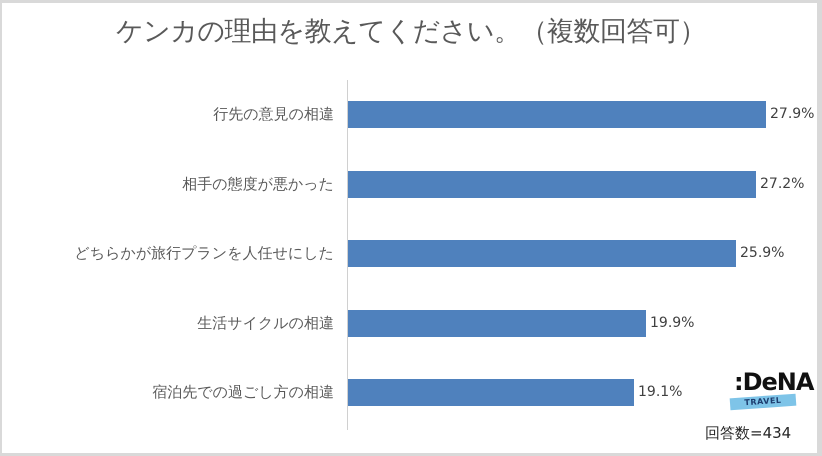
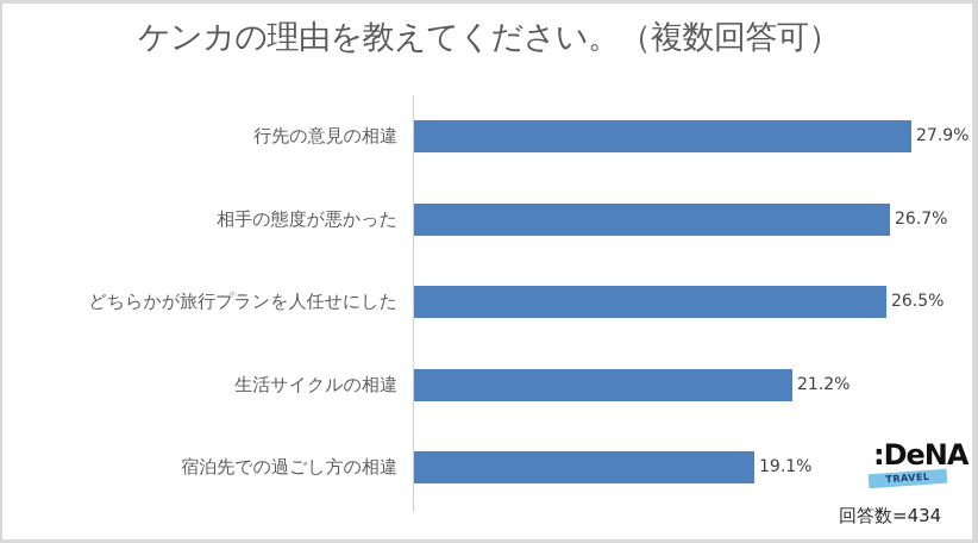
相手の態度が悪かった: 27.2% -> 26.7%
どちらかが旅行プランを人任せにした: 25.9% -> 26.5%
生活サイクルの相違: 19.9% -> 21.2%
